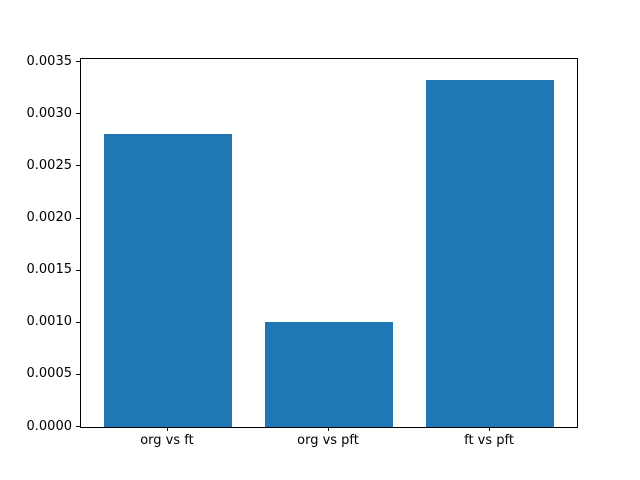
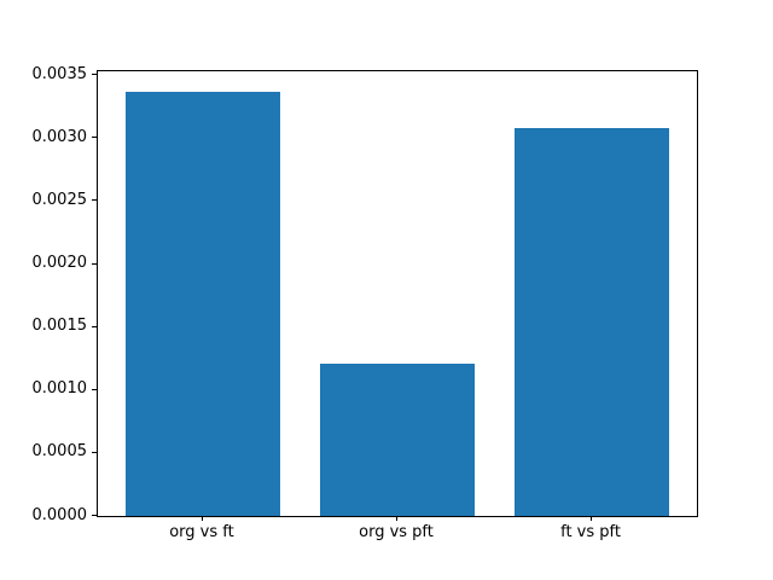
org vs ft: 0.00281 -> 0.00337
org vs pft: 0.00101 -> 0.00121
ft vs pft: 0.00333 -> 0.00308
